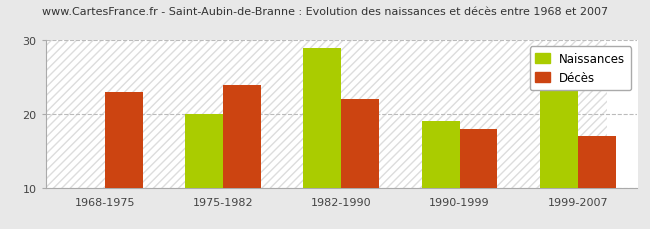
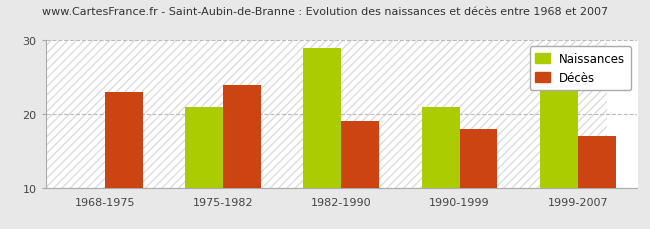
Naissances/1975-1982: 20 -> 21
Décès/1982-1990: 22 -> 19
Naissances/1990-1999: 19 -> 21
